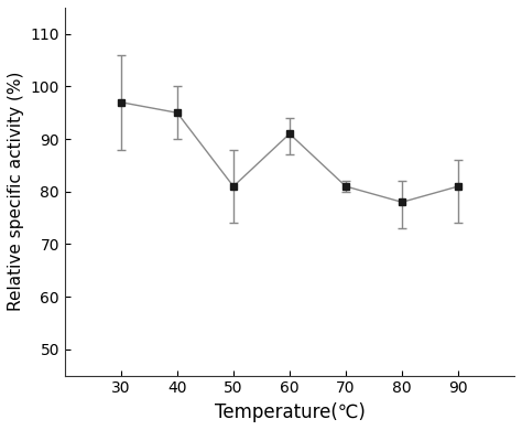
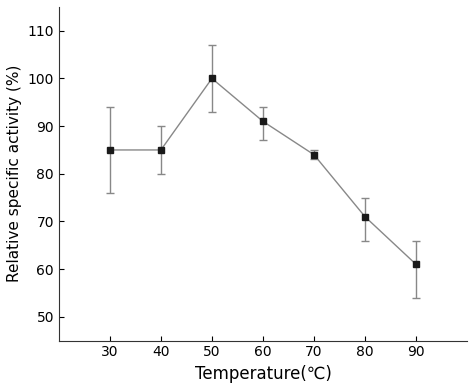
30: 97 -> 85
40: 95 -> 85
50: 81 -> 100
70: 81 -> 84
80: 78 -> 71
90: 81 -> 61
